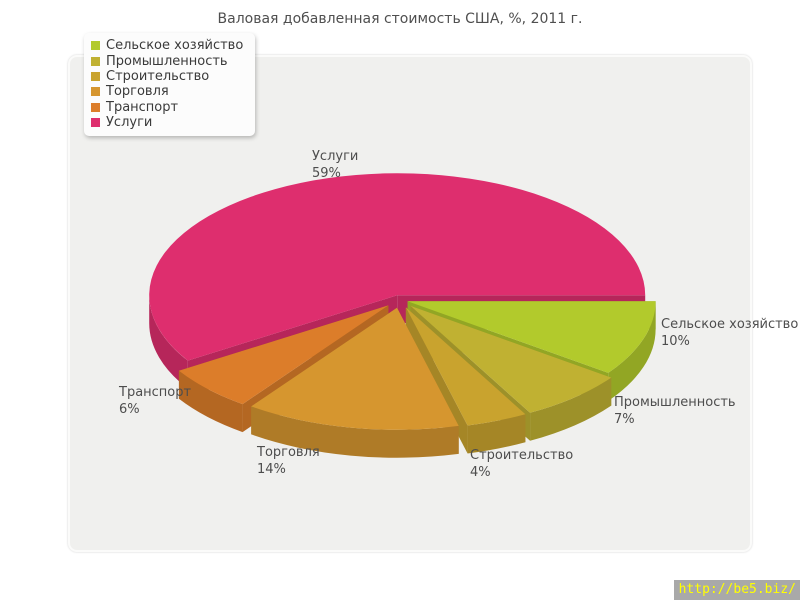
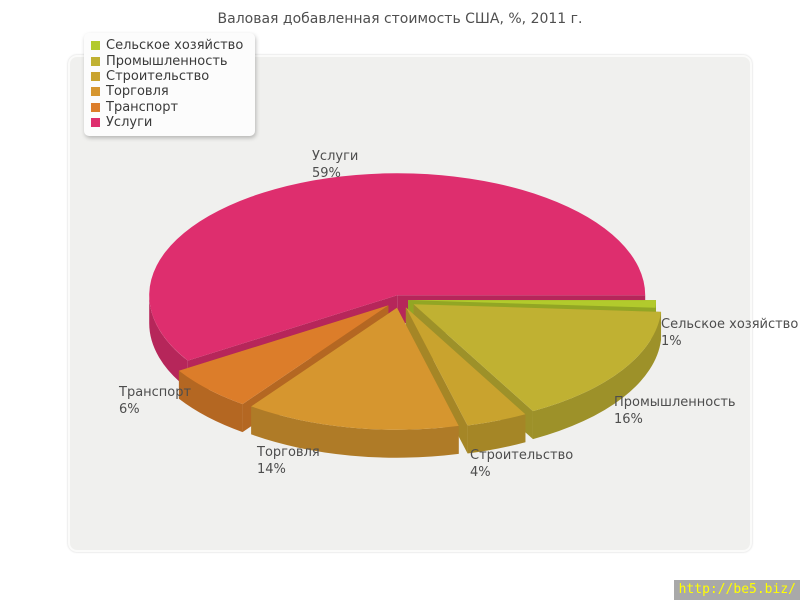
Сельское хозяйство: 10% -> 1%
Промышленность: 7% -> 16%
